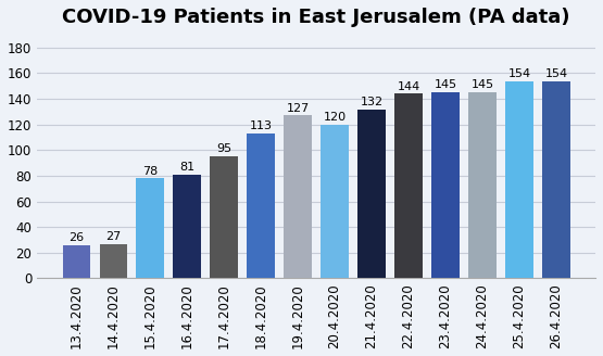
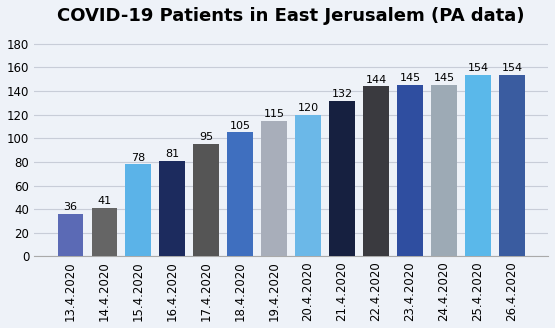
13.4.2020: 26 -> 36
14.4.2020: 27 -> 41
18.4.2020: 113 -> 105
19.4.2020: 127 -> 115
